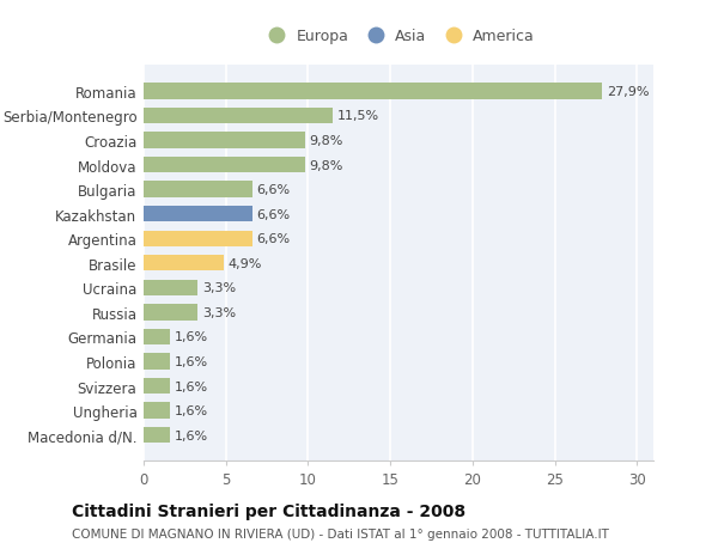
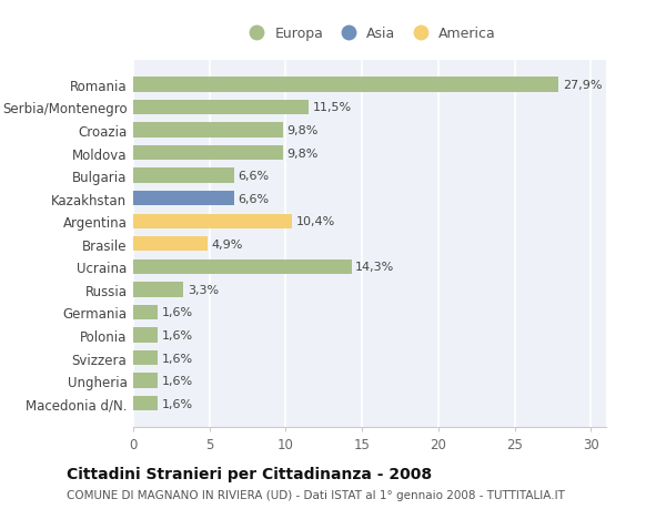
Argentina: 6,6% -> 10,4%
Ucraina: 3,3% -> 14,3%
